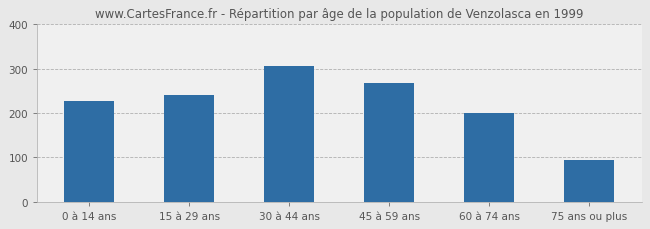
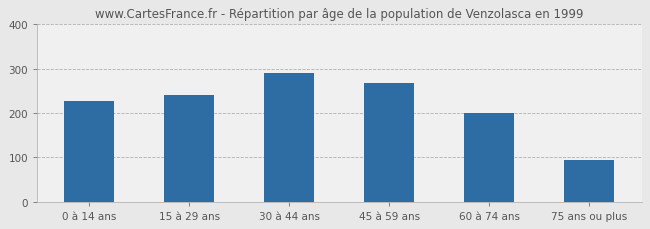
30 à 44 ans: 306 -> 290
